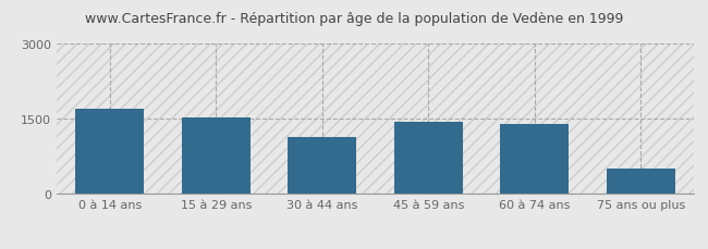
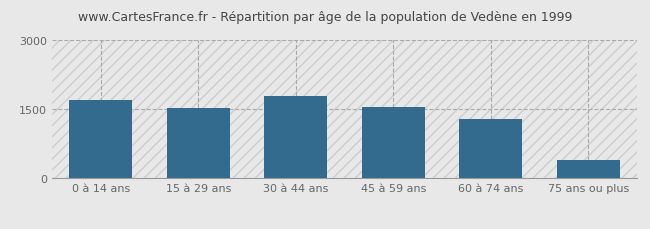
30 à 44 ans: 1150 -> 1800
45 à 59 ans: 1450 -> 1560
60 à 74 ans: 1400 -> 1290
75 ans ou plus: 500 -> 390
